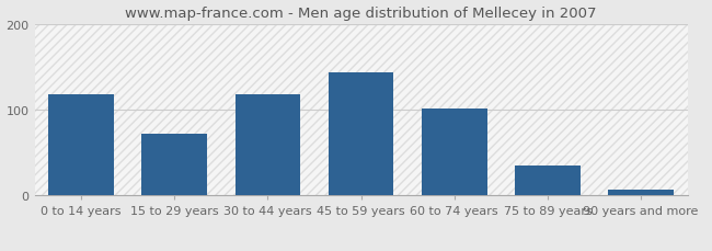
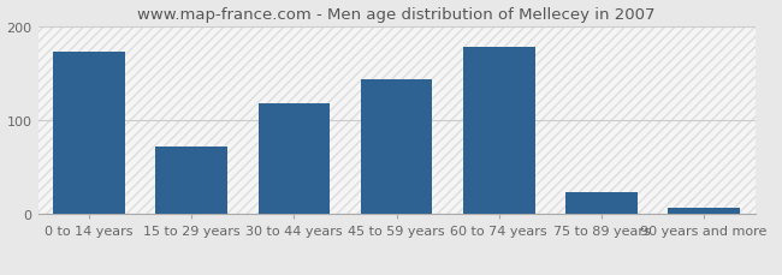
0 to 14 years: 118 -> 172
60 to 74 years: 101 -> 178
75 to 89 years: 35 -> 24
